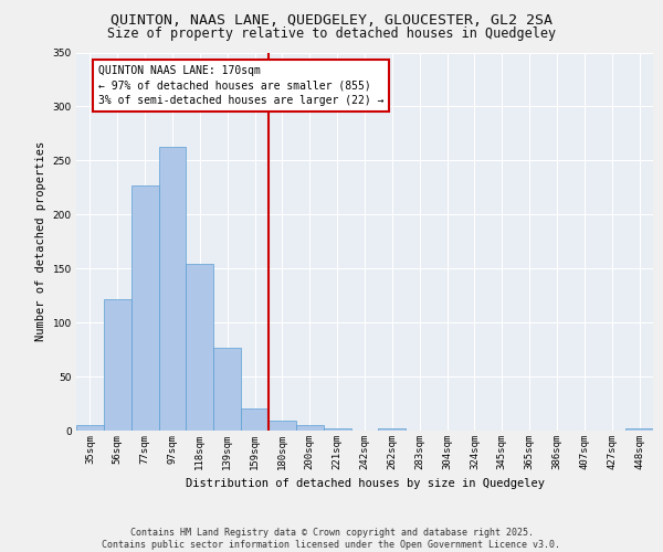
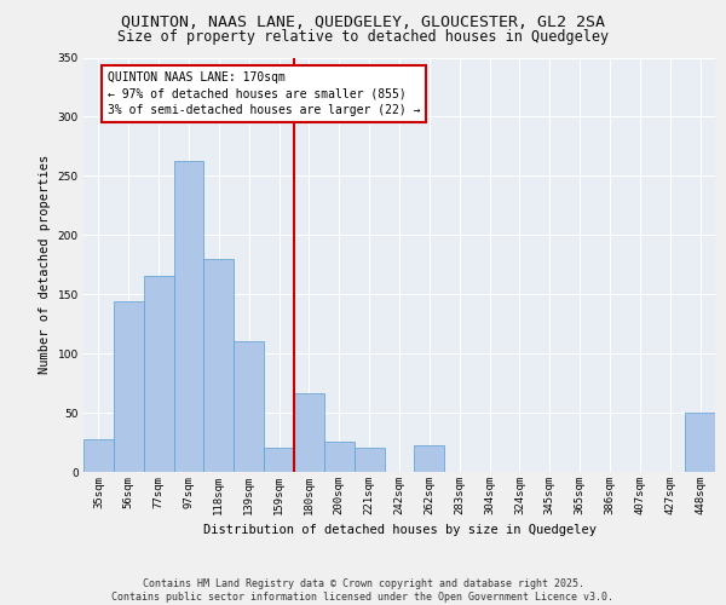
35sqm: 5 -> 28
56sqm: 122 -> 144
77sqm: 227 -> 166
118sqm: 154 -> 180
139sqm: 77 -> 110
180sqm: 9 -> 66
200sqm: 5 -> 26
221sqm: 2 -> 20
262sqm: 2 -> 22
448sqm: 2 -> 50
